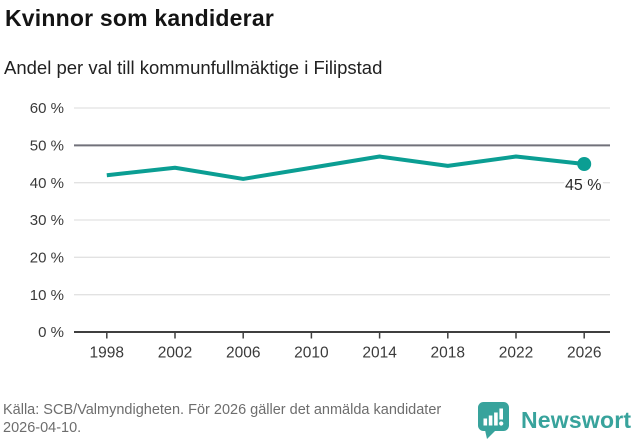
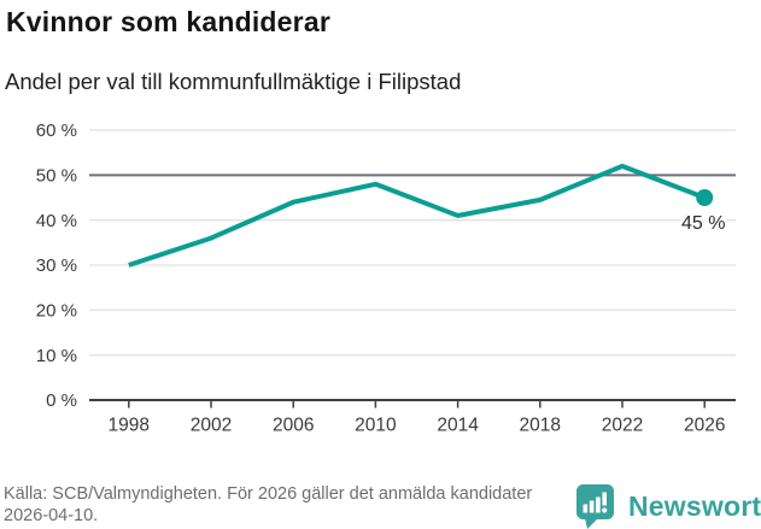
1998: 42% -> 30%
2002: 44% -> 36%
2006: 41% -> 44%
2010: 44% -> 48%
2014: 47% -> 41%
2022: 47% -> 52%
